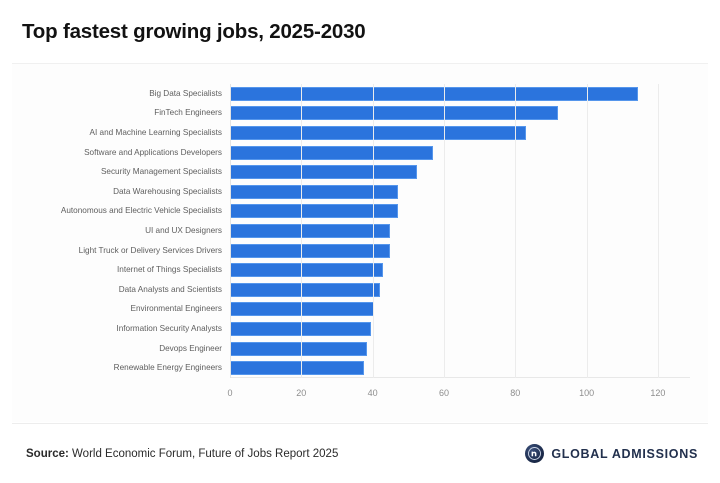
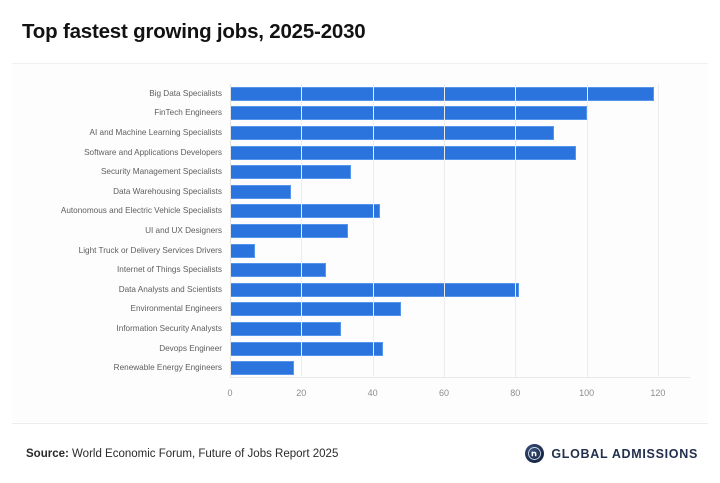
Big Data Specialists: 114 -> 119
FinTech Engineers: 92 -> 100
AI and Machine Learning Specialists: 83 -> 91
Software and Applications Developers: 57 -> 97
Security Management Specialists: 52 -> 34
Data Warehousing Specialists: 47 -> 17
Autonomous and Electric Vehicle Specialists: 47 -> 42
UI and UX Designers: 45 -> 33
Light Truck or Delivery Services Drivers: 45 -> 7
Internet of Things Specialists: 43 -> 27
Data Analysts and Scientists: 42 -> 81
Environmental Engineers: 40 -> 48
Information Security Analysts: 40 -> 31
Devops Engineer: 38 -> 43
Renewable Energy Engineers: 38 -> 18
